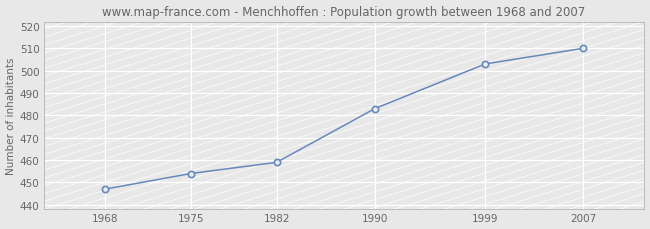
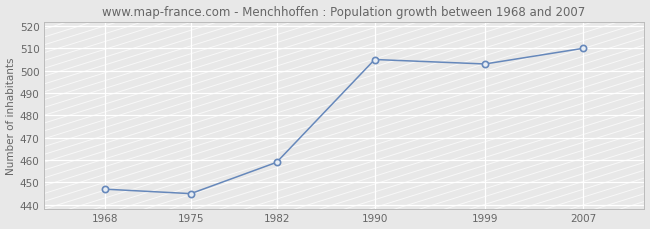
1975: 454 -> 445
1990: 483 -> 505
